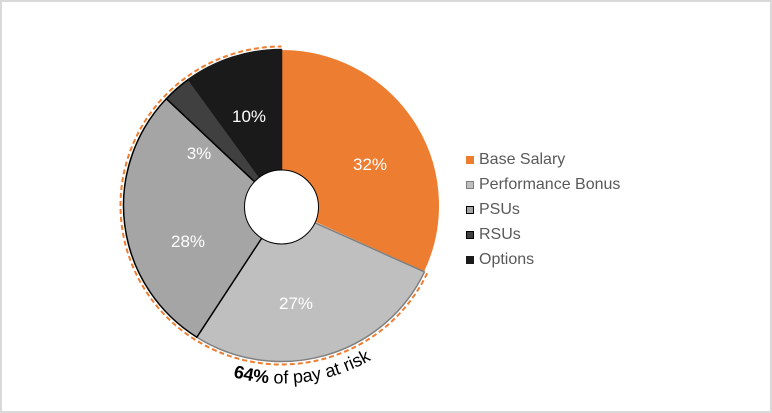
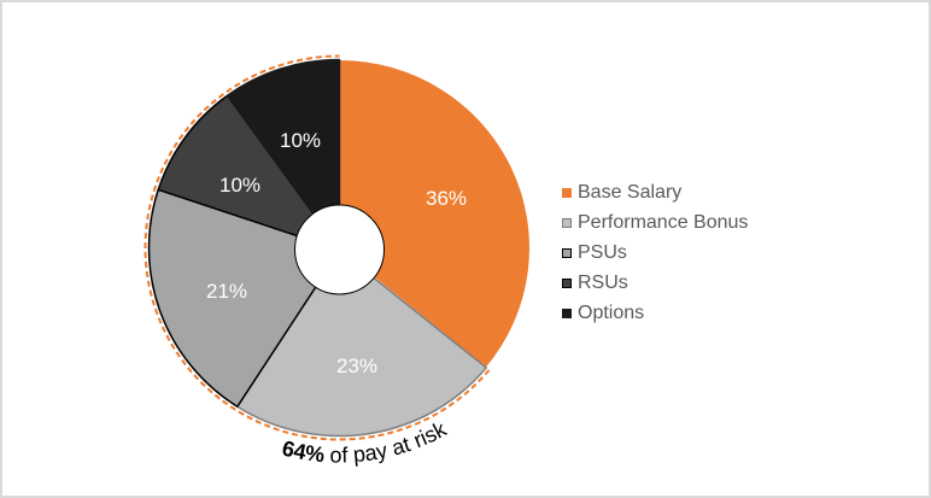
Base Salary: 32% -> 36%
Performance Bonus: 27% -> 23%
PSUs: 28% -> 21%
RSUs: 3% -> 10%
